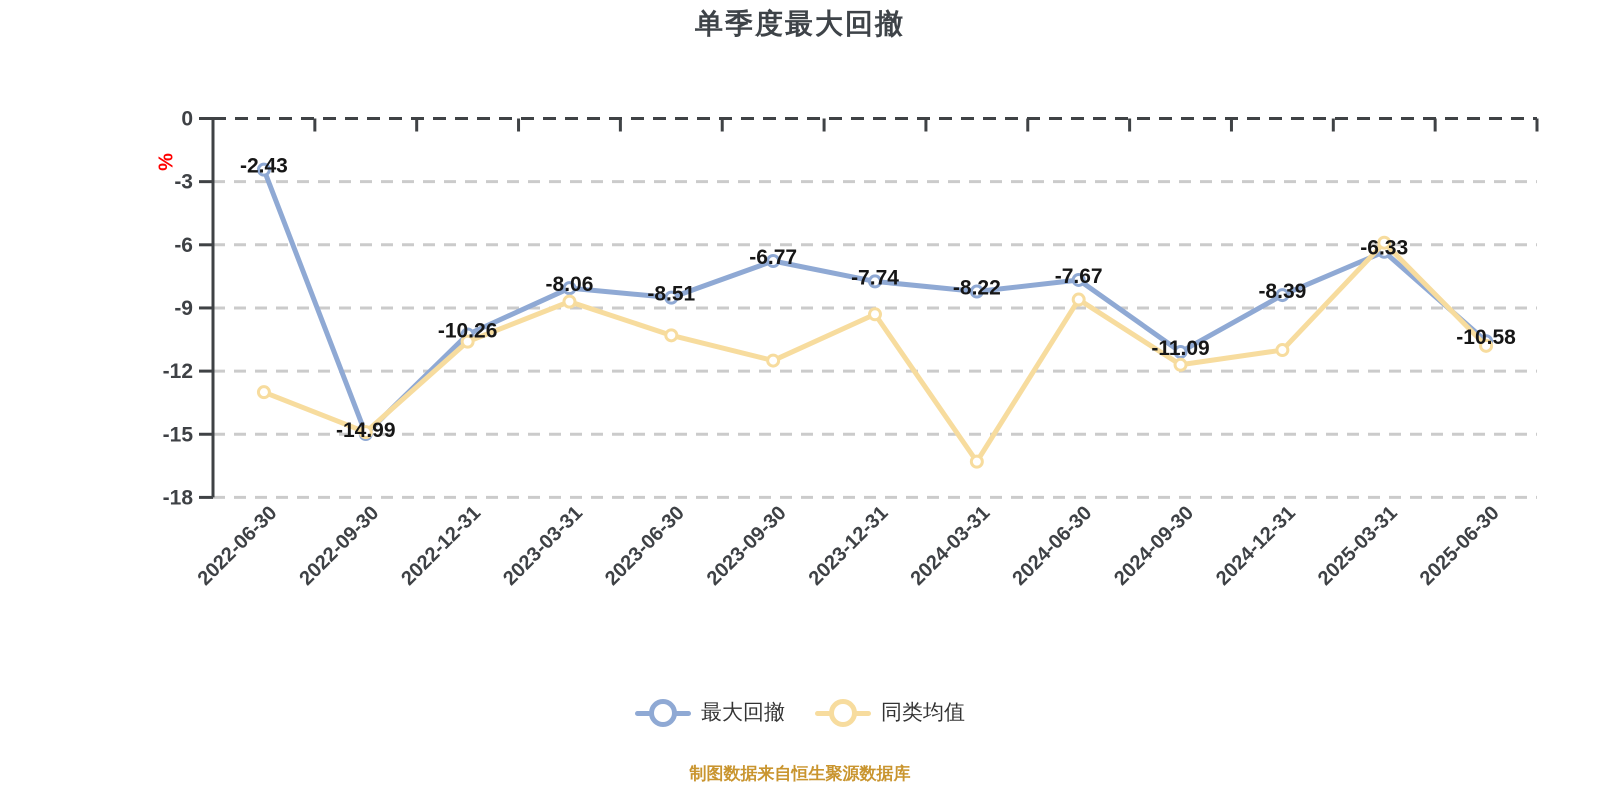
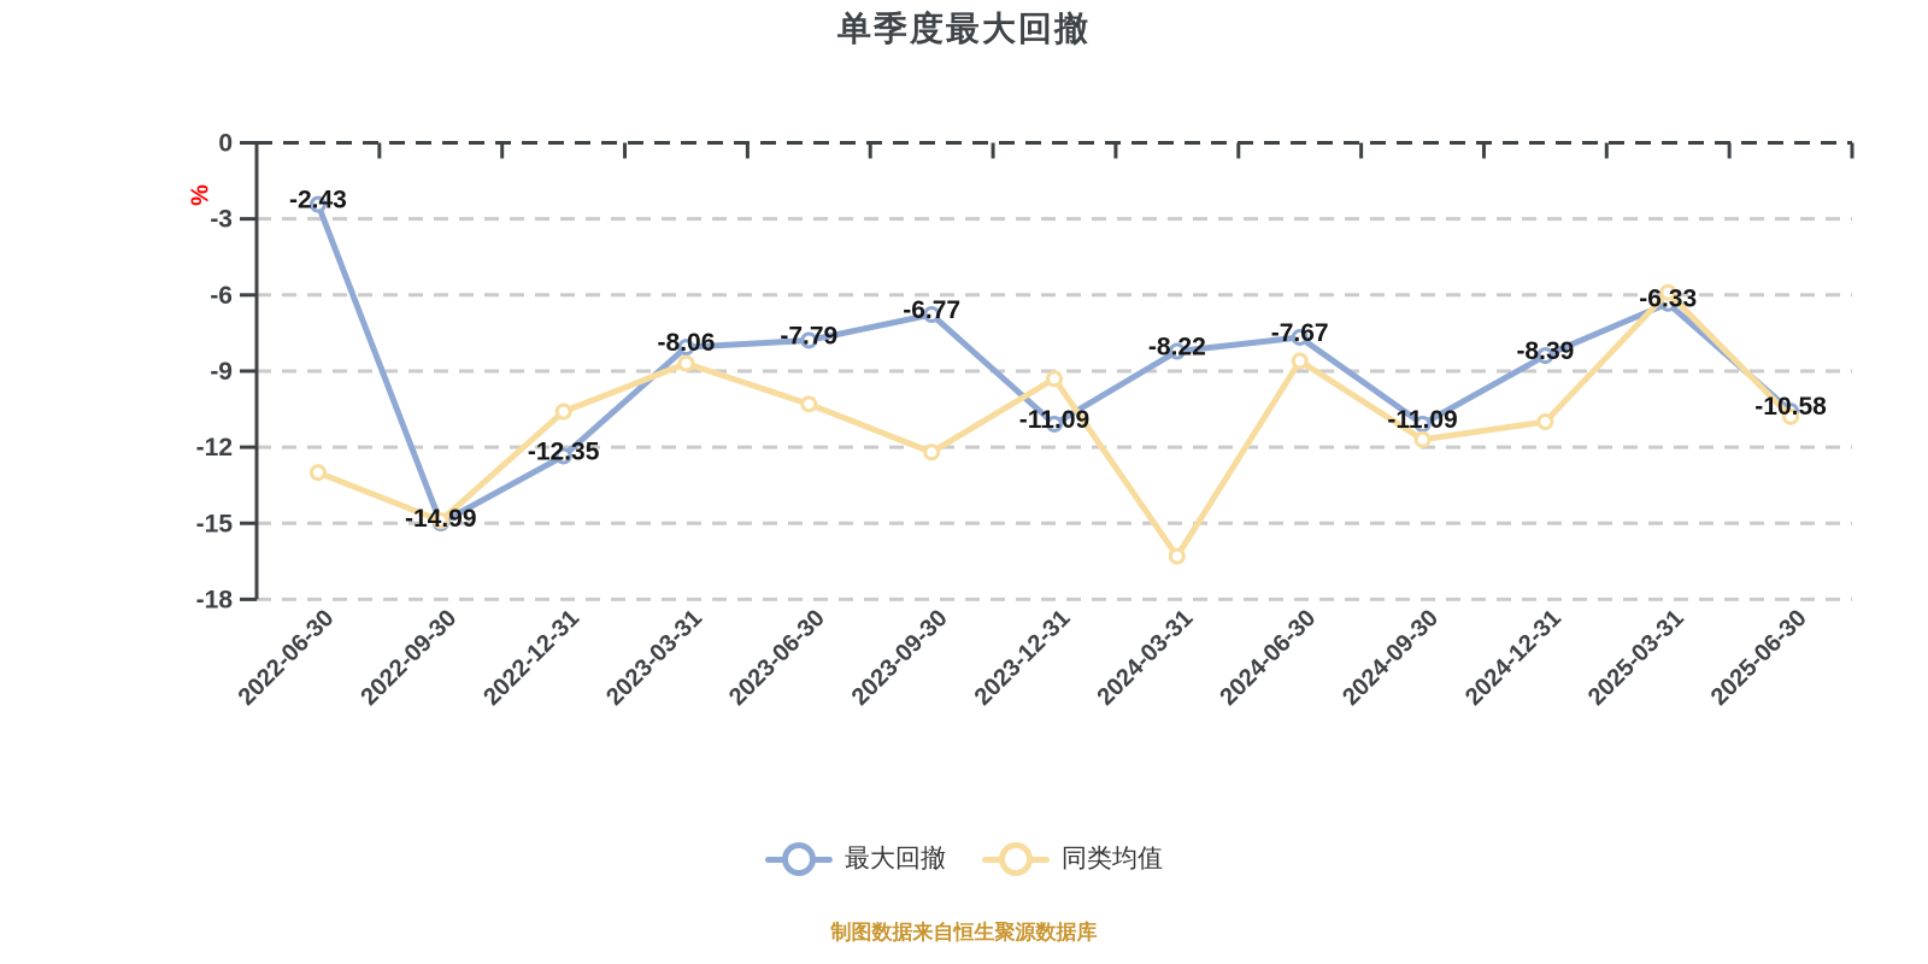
最大回撤/2022-12-31: -10.26 -> -12.35
最大回撤/2023-06-30: -8.51 -> -7.79
同类均值/2023-09-30: -11.5 -> -12.2
最大回撤/2023-12-31: -7.74 -> -11.09
